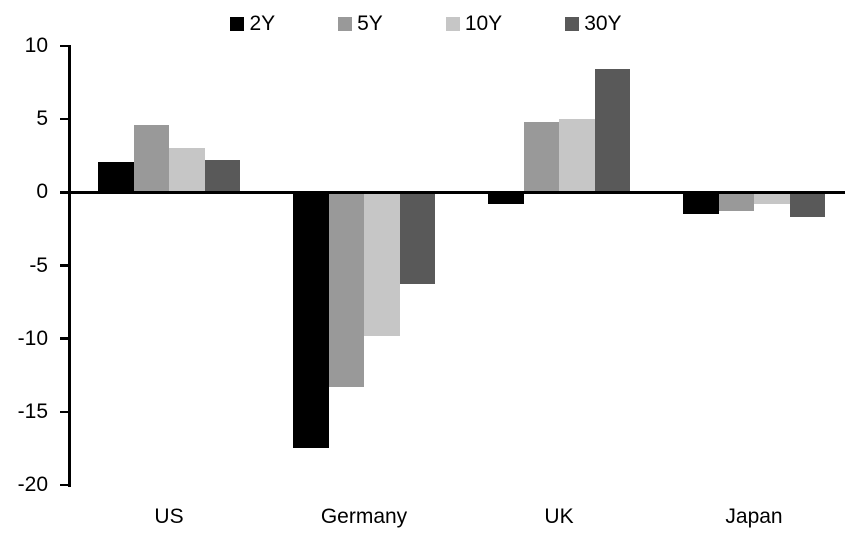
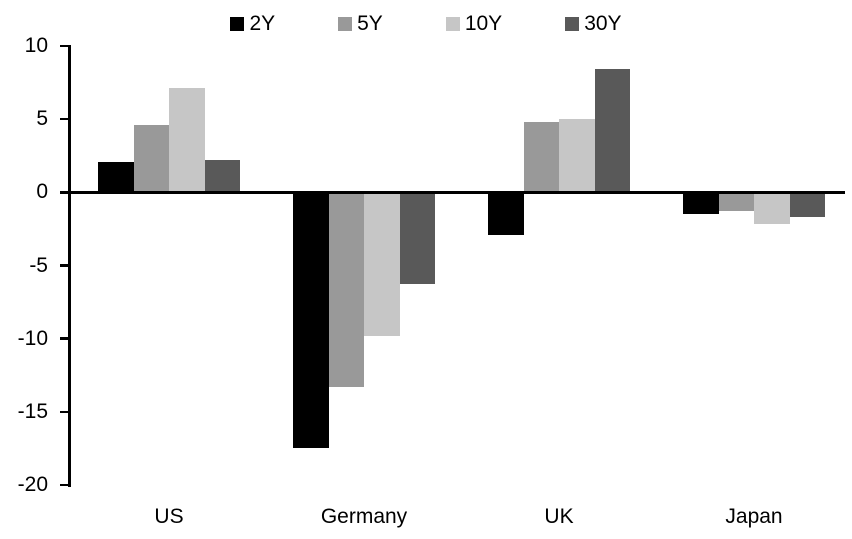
10Y/US: 3.0 -> 7.1
2Y/UK: -0.8 -> -2.9
10Y/Japan: -0.8 -> -2.2
